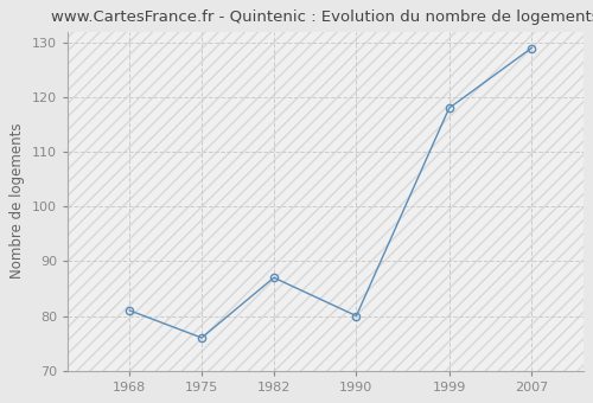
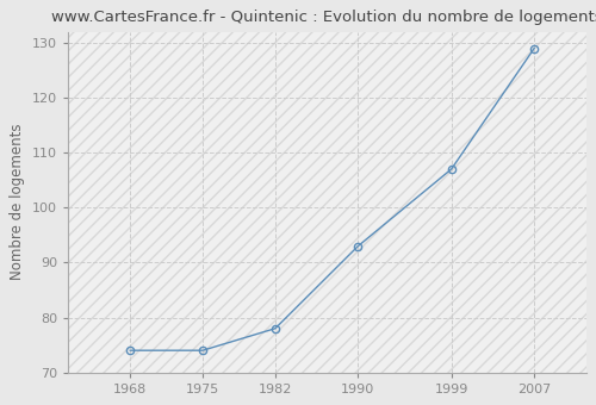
1968: 81 -> 74
1975: 76 -> 74
1982: 87 -> 78
1990: 80 -> 93
1999: 118 -> 107
